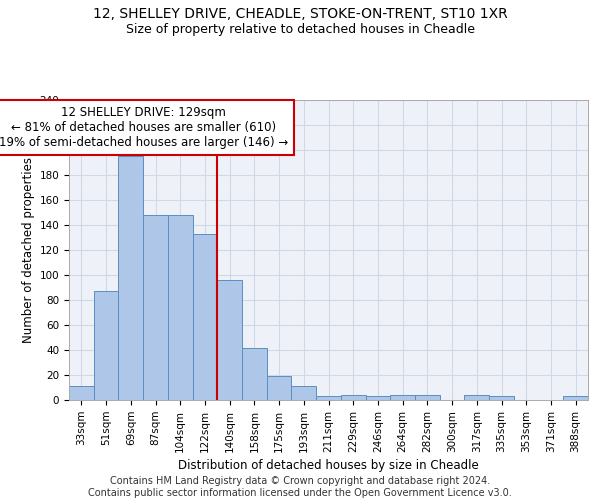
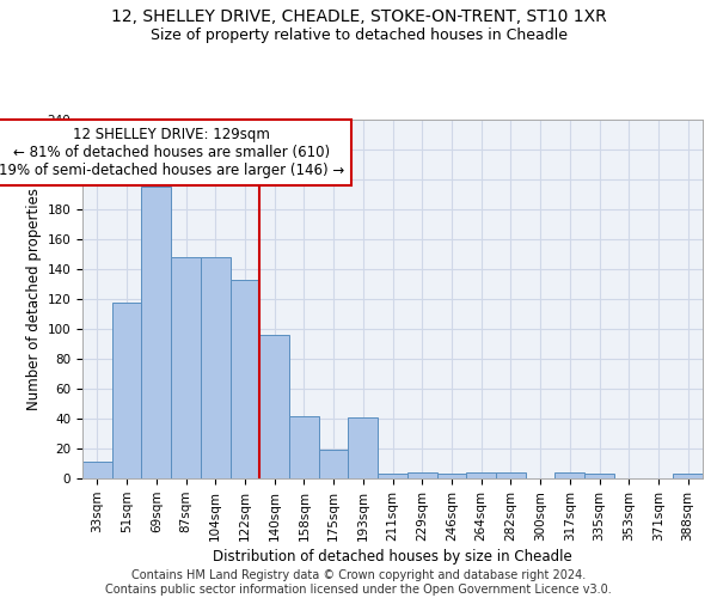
51sqm: 87 -> 118
193sqm: 11 -> 41
